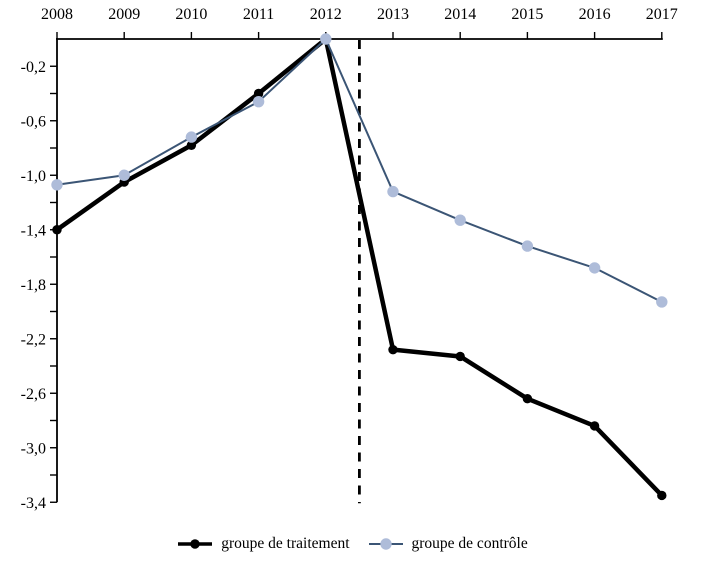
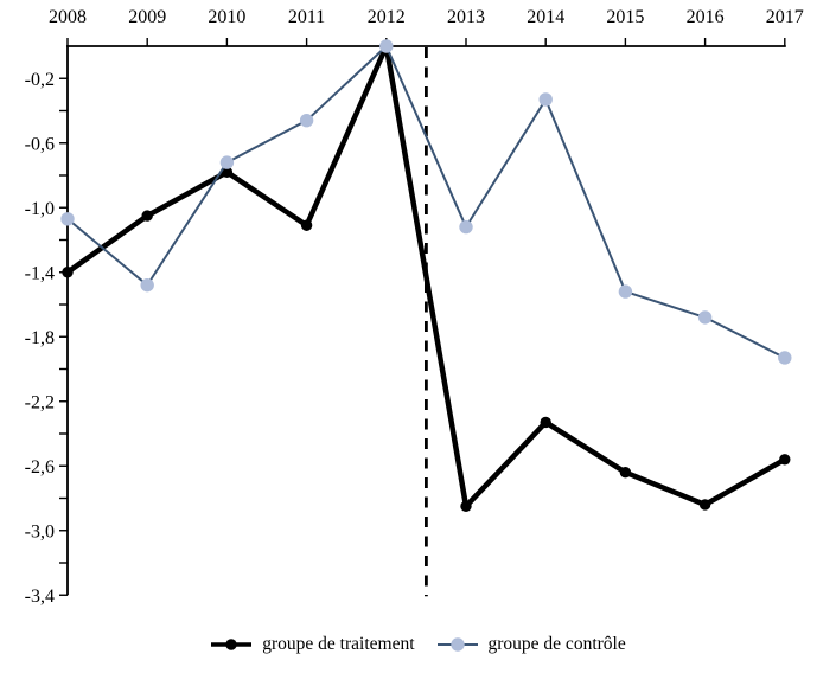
groupe de contrôle/2009: -1,00 -> -1,48
groupe de traitement/2011: -0,40 -> -1,11
groupe de traitement/2013: -2,28 -> -2,85
groupe de contrôle/2014: -1,33 -> -0,33
groupe de traitement/2017: -3,35 -> -2,56
